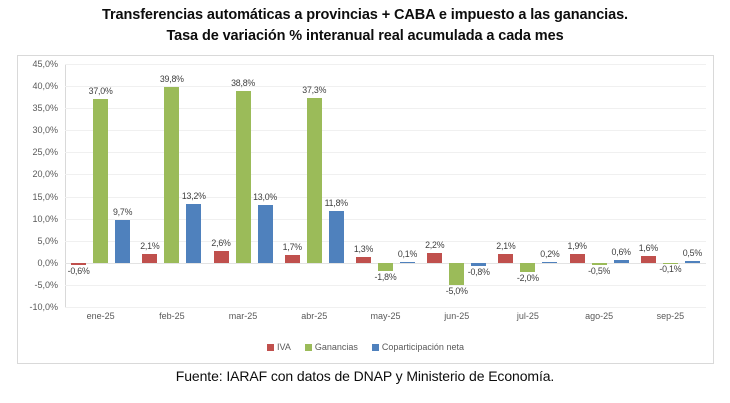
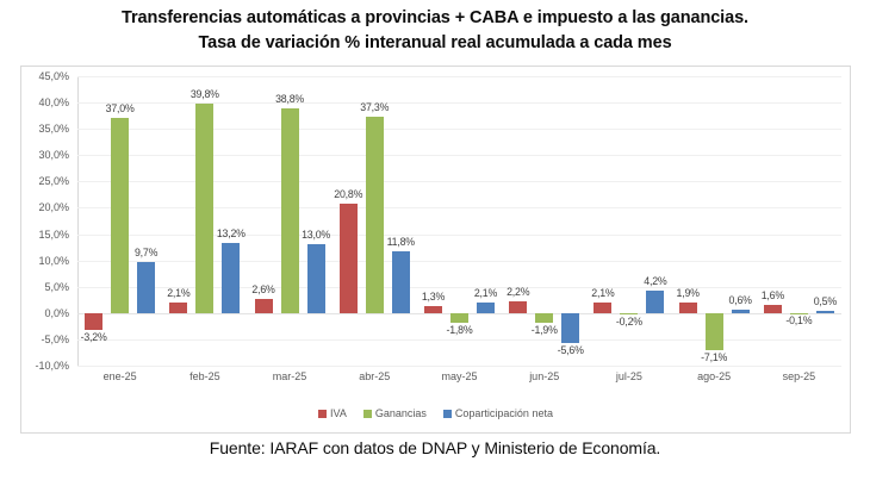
IVA/ene-25: -0,6% -> -3,2%
IVA/abr-25: 1,7% -> 20,8%
Coparticipación neta/may-25: 0,1% -> 2,1%
Ganancias/jun-25: -5,0% -> -1,9%
Coparticipación neta/jun-25: -0,8% -> -5,6%
Ganancias/jul-25: -2,0% -> -0,2%
Coparticipación neta/jul-25: 0,2% -> 4,2%
Ganancias/ago-25: -0,5% -> -7,1%
